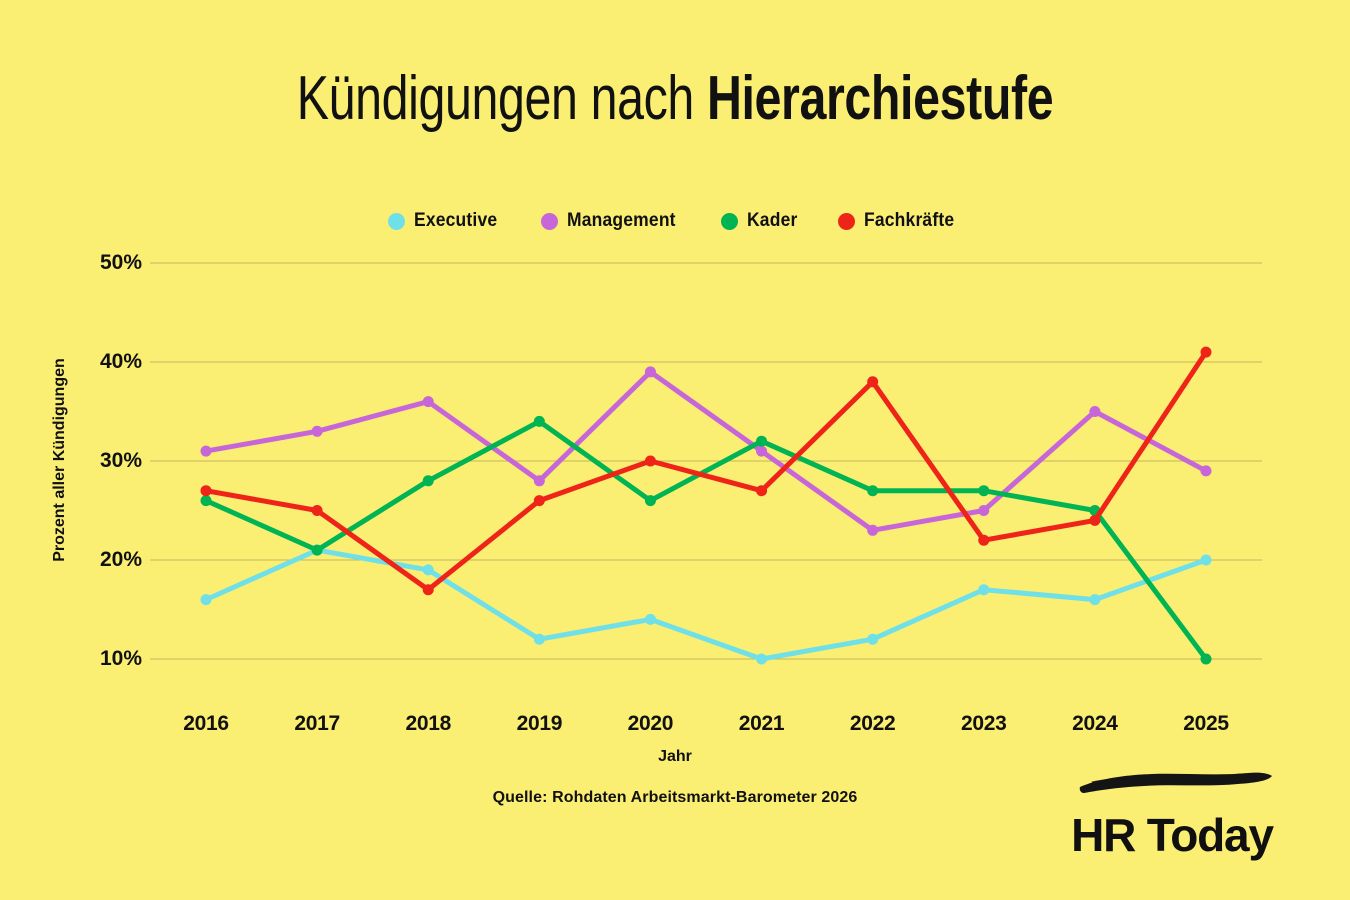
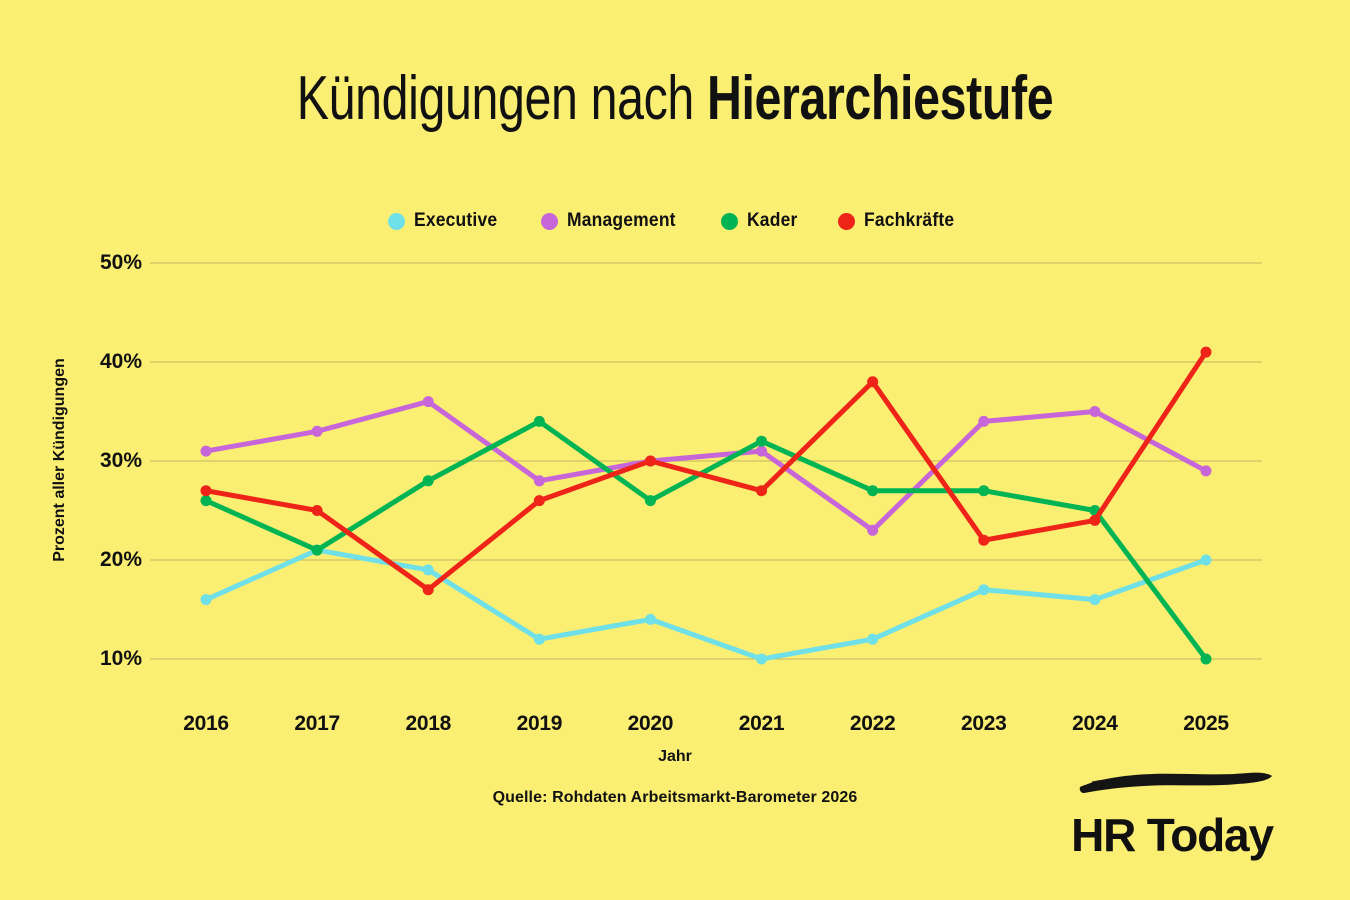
Management/2020: 39% -> 30%
Management/2023: 25% -> 34%
